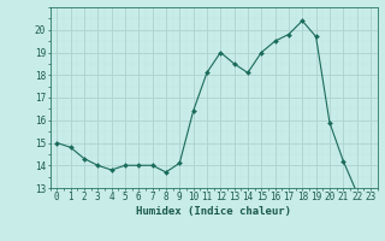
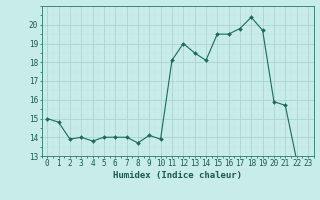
2: 14.3 -> 13.9
10: 16.4 -> 13.9
15: 19.0 -> 19.5
21: 14.2 -> 15.7
